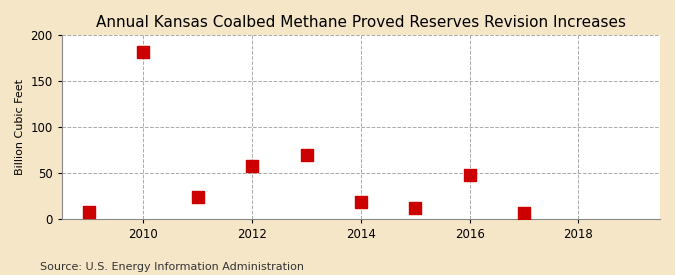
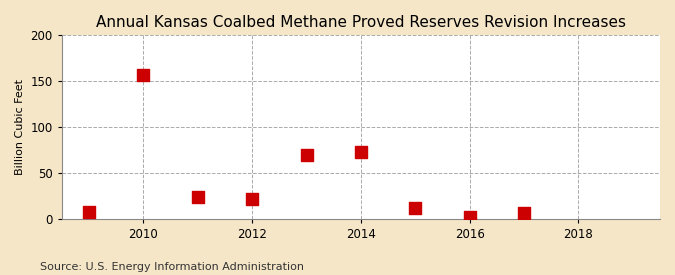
2010: 182 -> 157
2012: 58 -> 21
2014: 18 -> 73
2016: 48 -> 2
